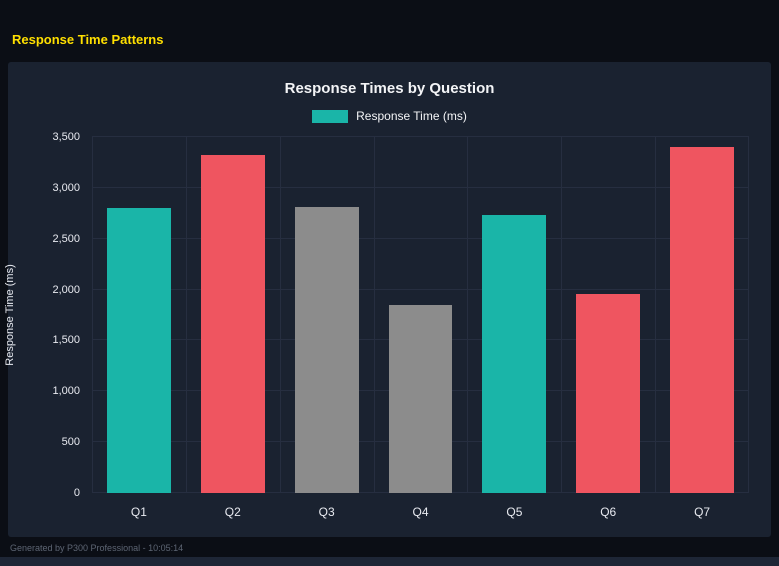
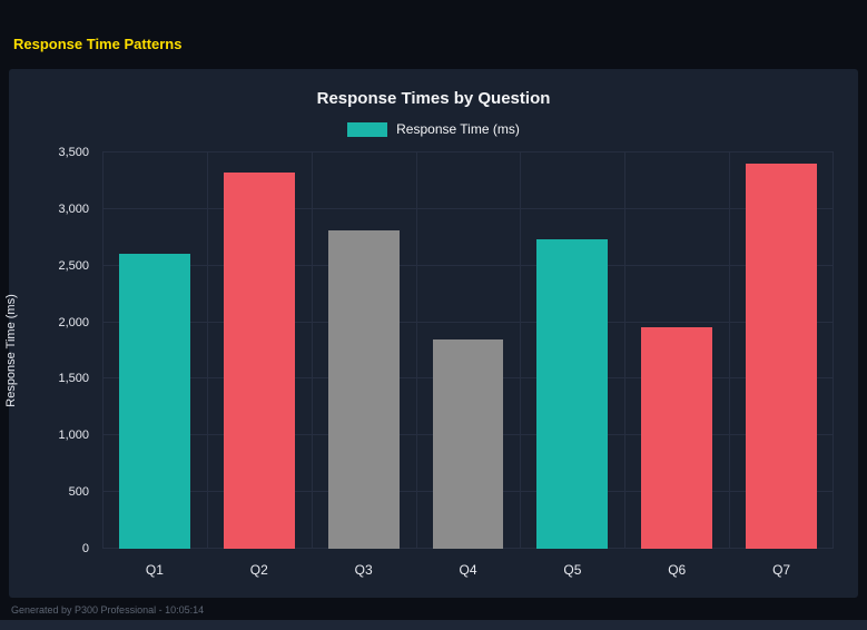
Q1: 2800 -> 2610
